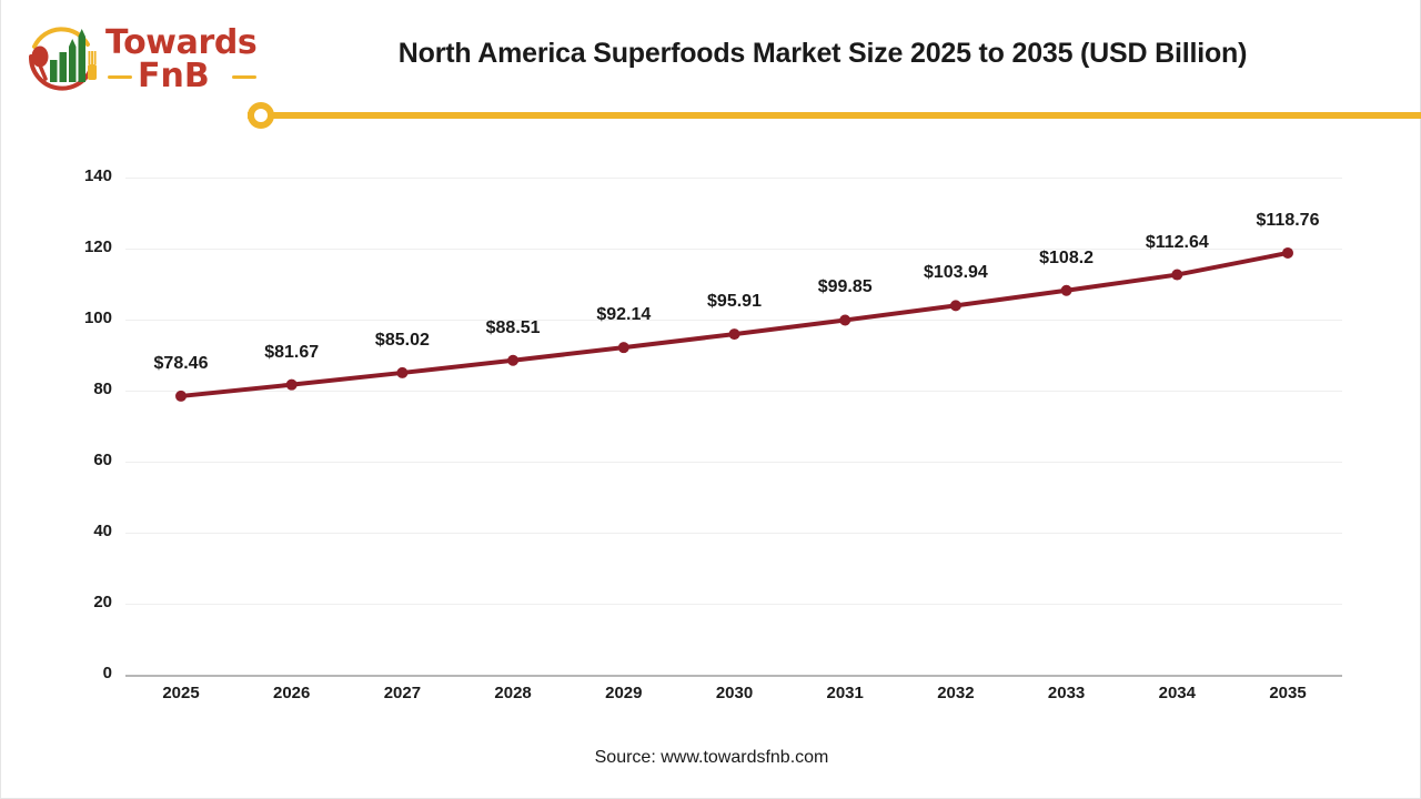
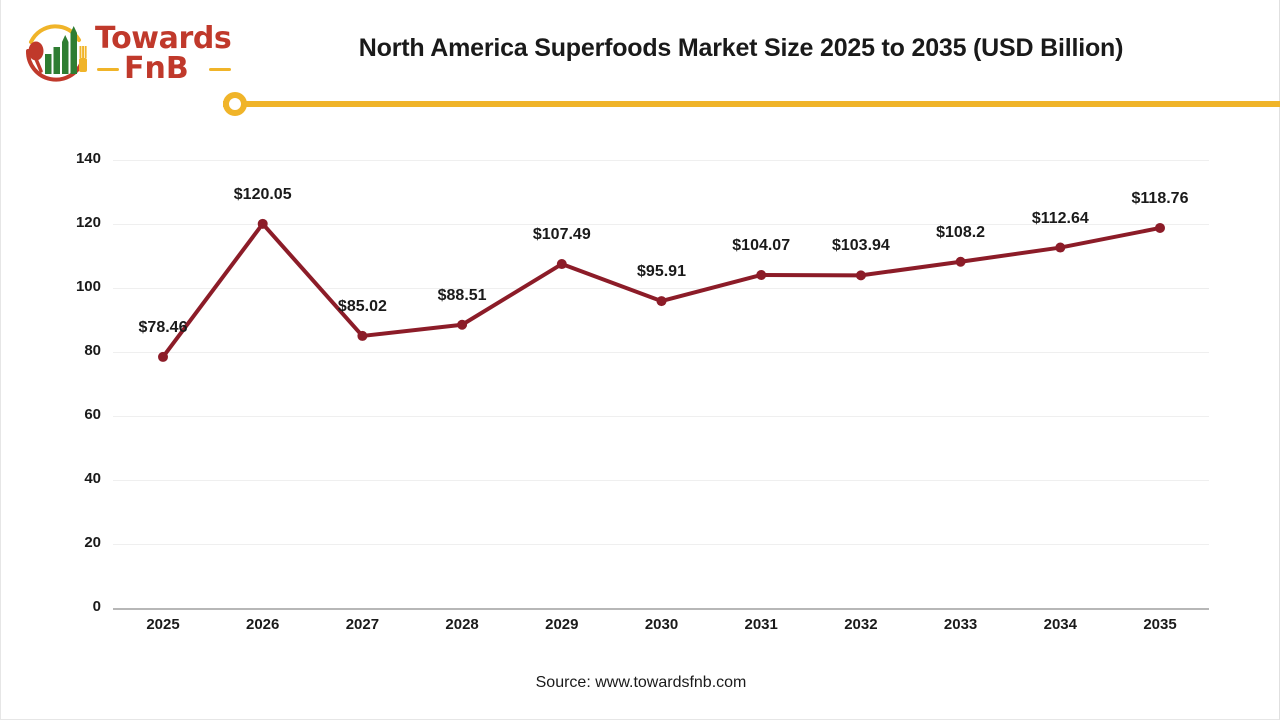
2026: $81.67 -> $120.05
2029: $92.14 -> $107.49
2031: $99.85 -> $104.07
